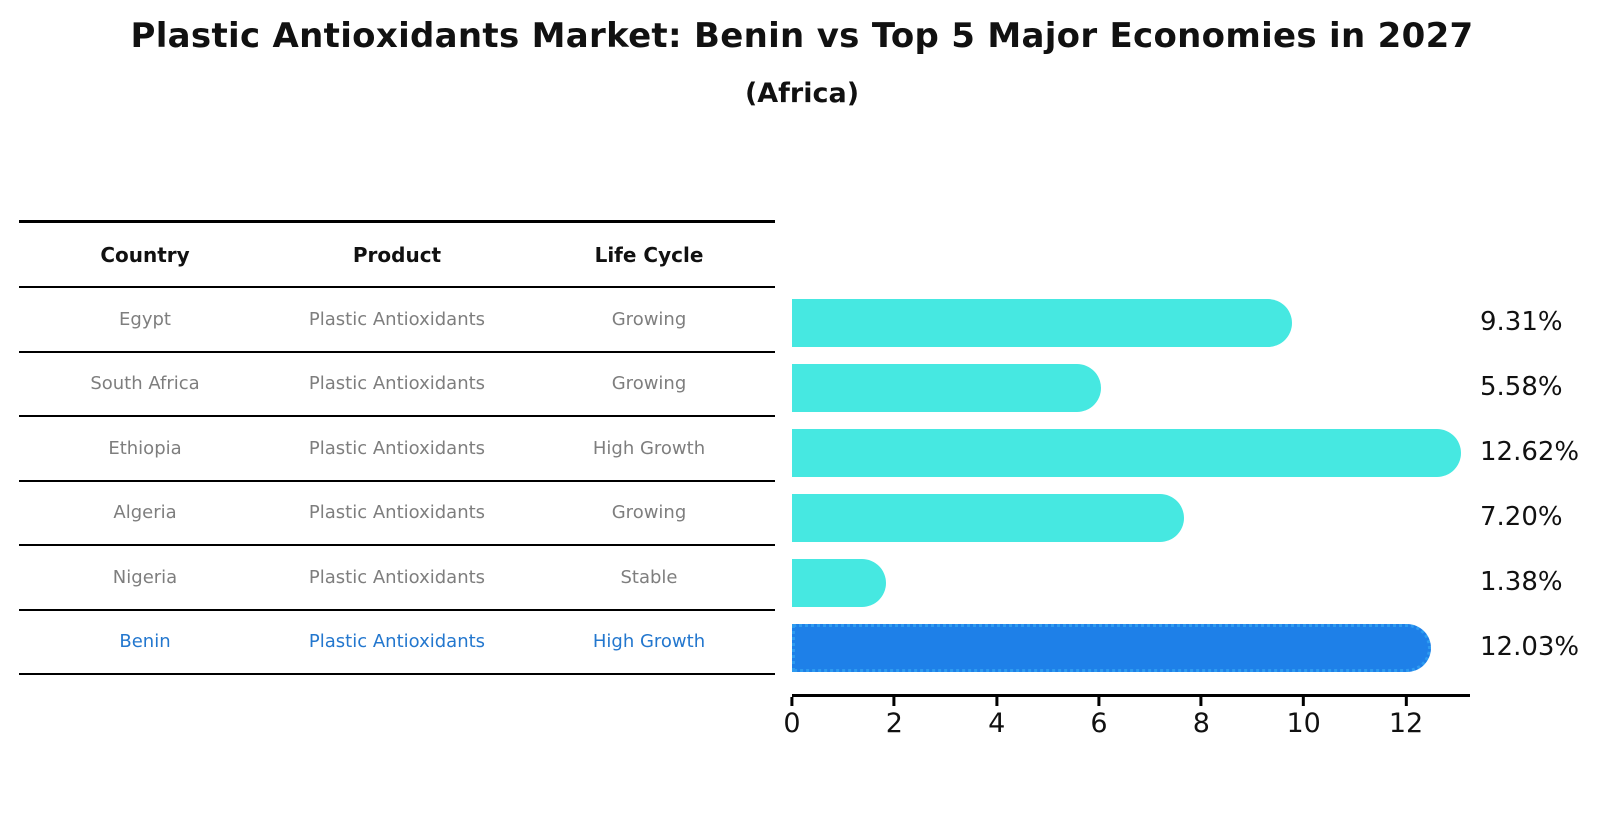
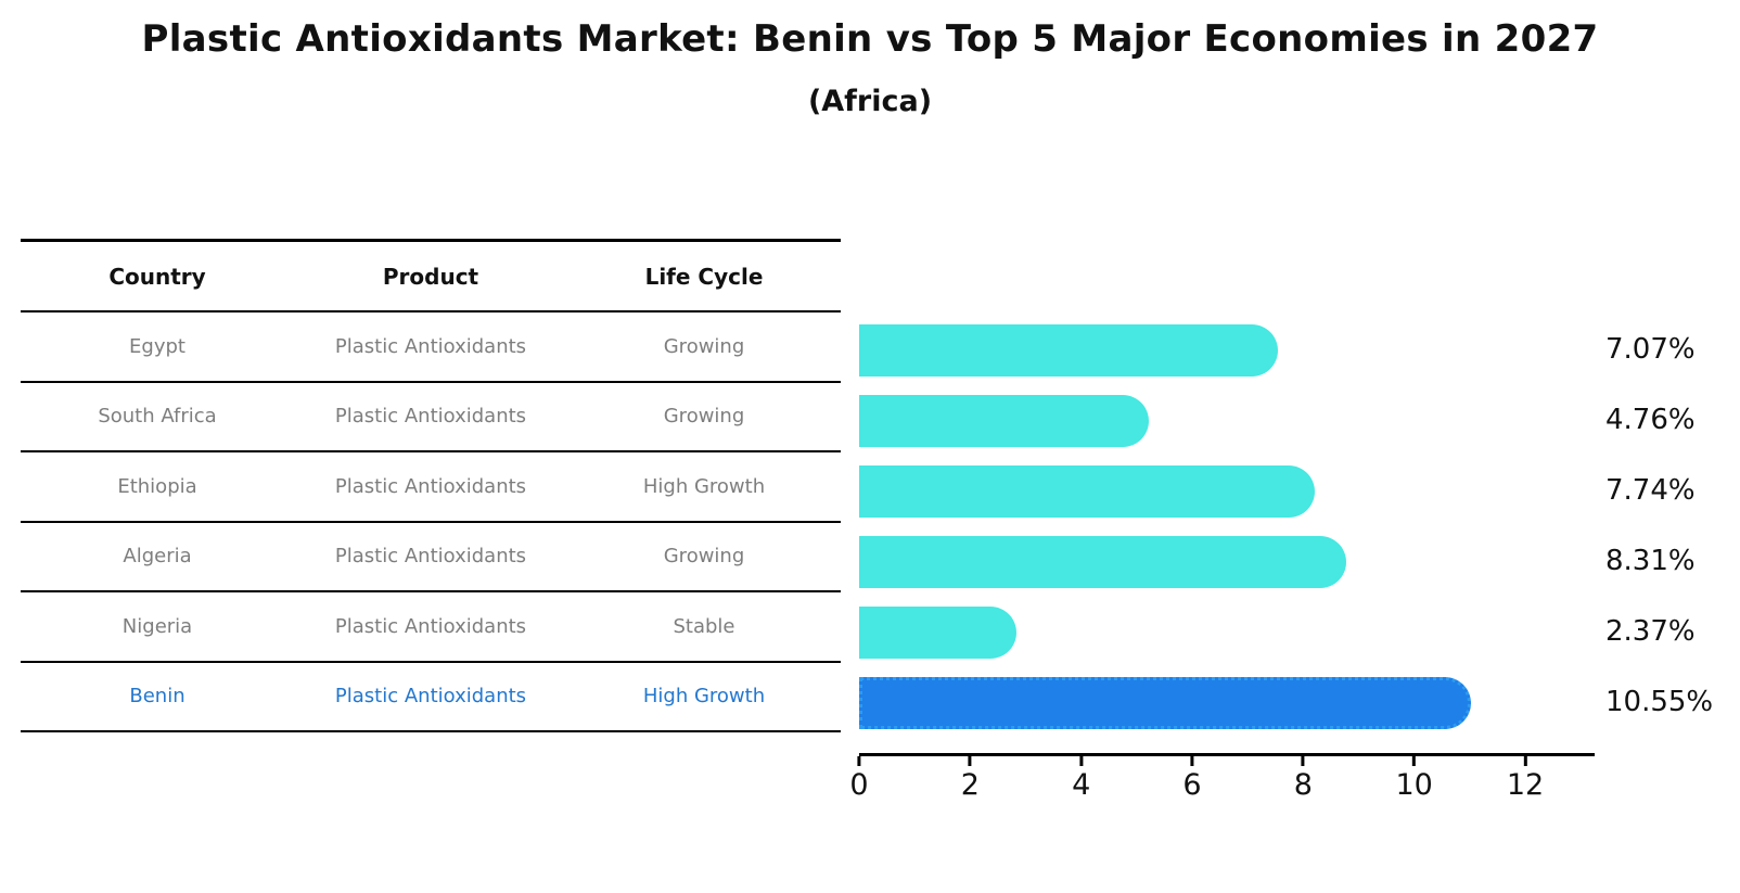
Egypt: 9.31% -> 7.07%
South Africa: 5.58% -> 4.76%
Ethiopia: 12.62% -> 7.74%
Algeria: 7.20% -> 8.31%
Nigeria: 1.38% -> 2.37%
Benin: 12.03% -> 10.55%
